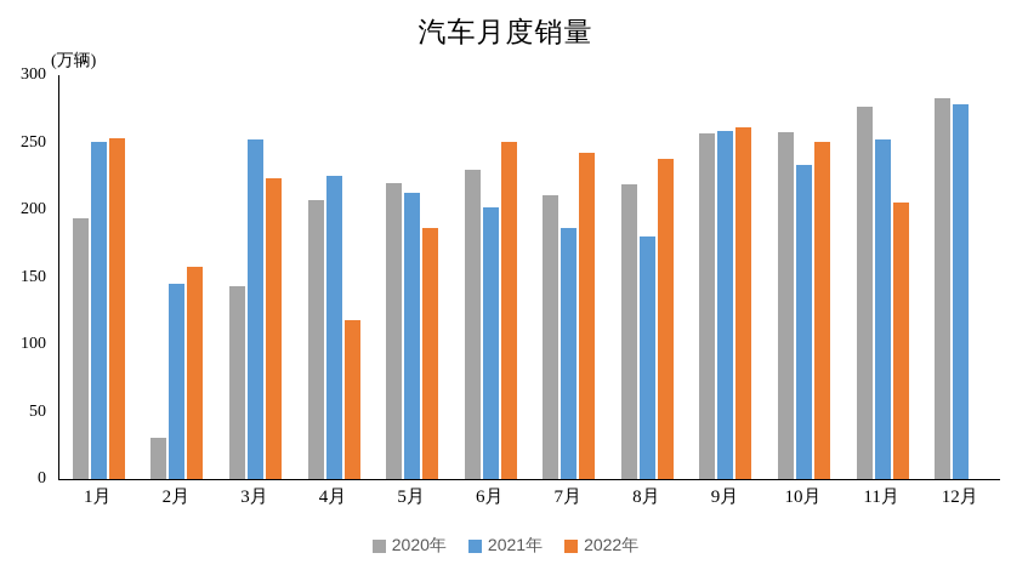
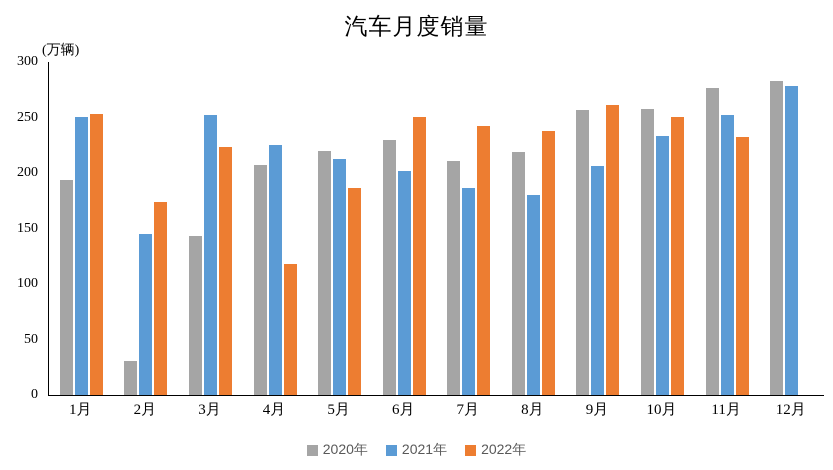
2022年/2月: 158 -> 174
2021年/9月: 259 -> 207
2022年/11月: 205 -> 233
